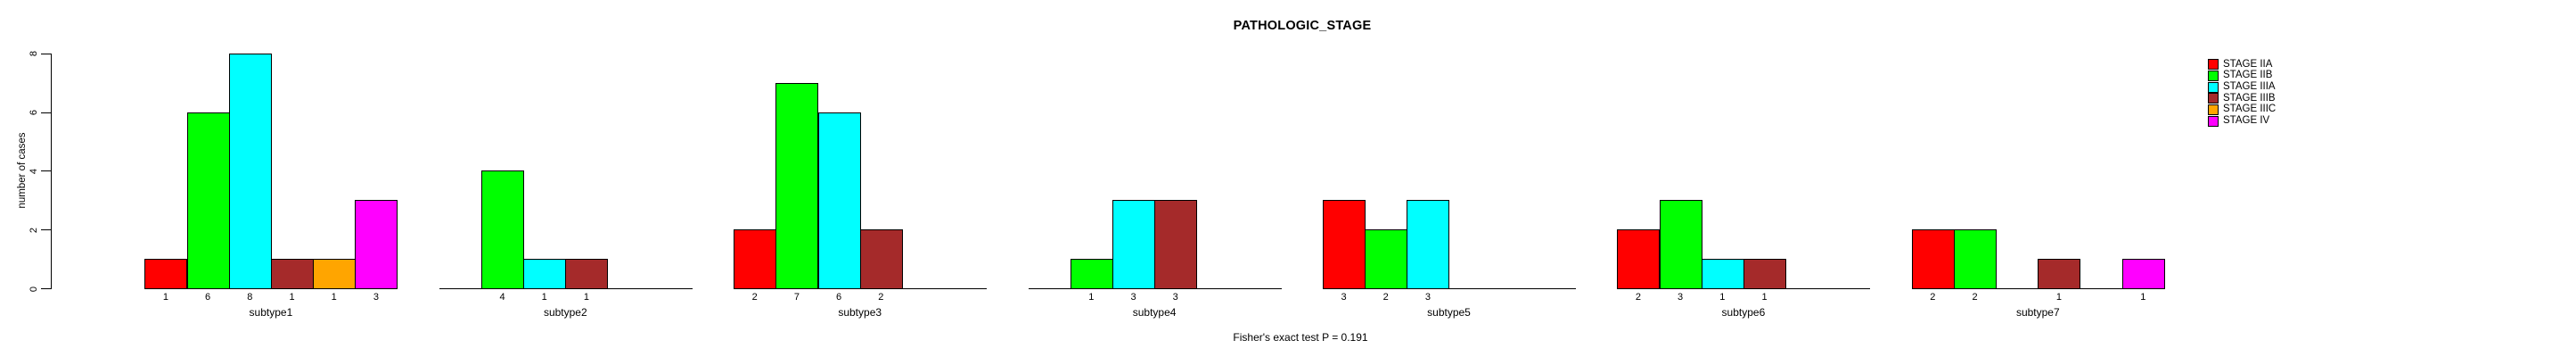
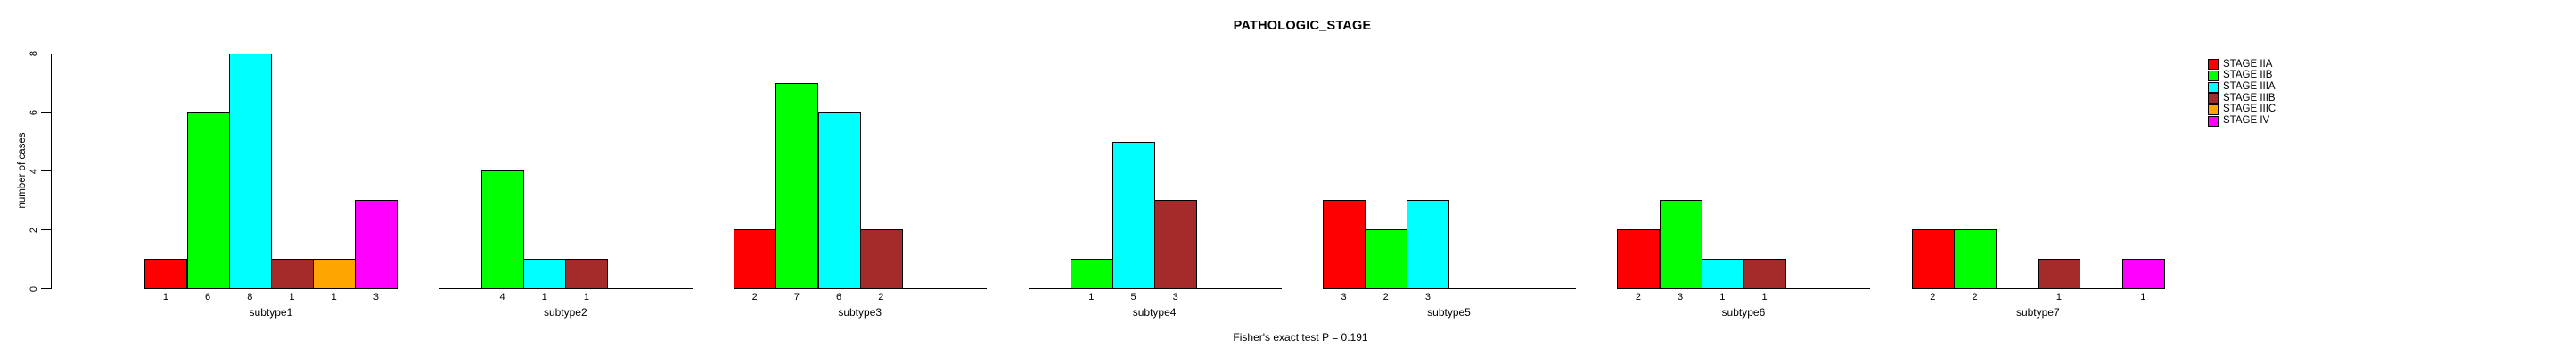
STAGE IIIA/subtype4: 3 -> 5
